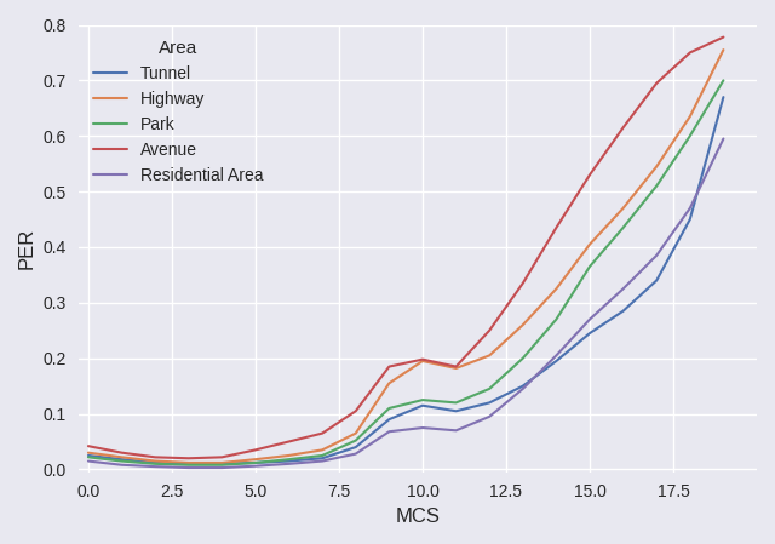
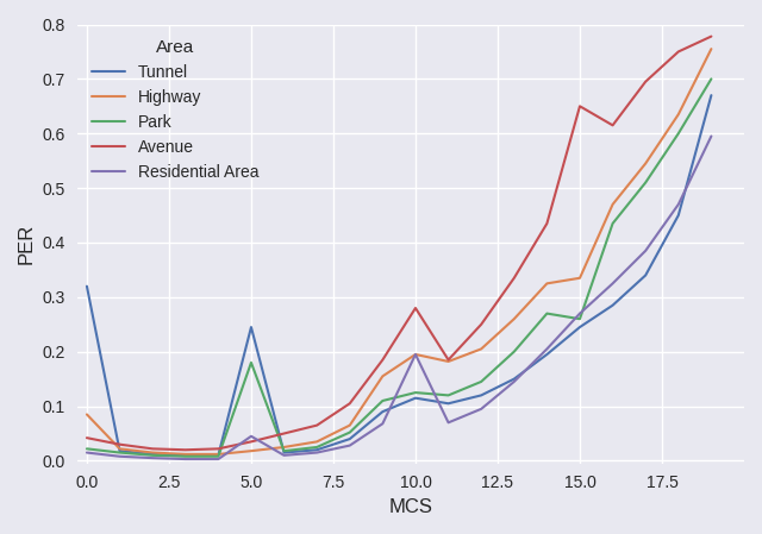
Tunnel/0.0: 0.025 -> 0.320
Highway/0.0: 0.030 -> 0.085
Tunnel/5.0: 0.012 -> 0.245
Park/5.0: 0.012 -> 0.180
Residential Area/5.0: 0.006 -> 0.045
Avenue/10.0: 0.198 -> 0.280
Residential Area/10.0: 0.075 -> 0.195
Highway/15.0: 0.405 -> 0.335
Park/15.0: 0.365 -> 0.260
Avenue/15.0: 0.530 -> 0.650
